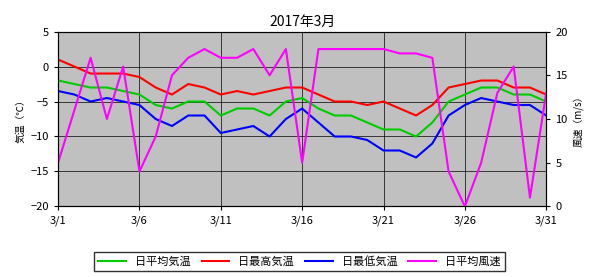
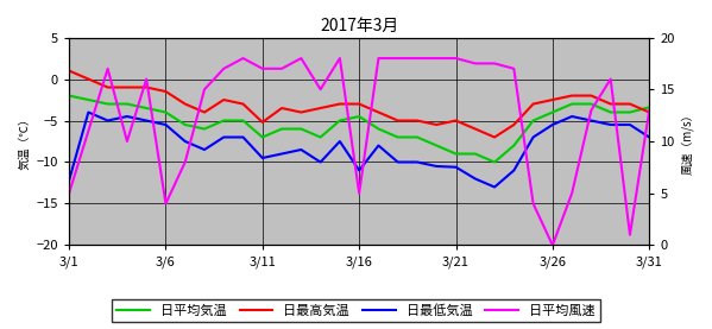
日最低気温/3/1: -3.5 -> -12.2
日最高気温/3/11: -4.0 -> -5.2
日最低気温/3/16: -6.0 -> -11.0
日最低気温/3/21: -12.0 -> -10.6
日平均気温/3/31: -5.0 -> -3.4
